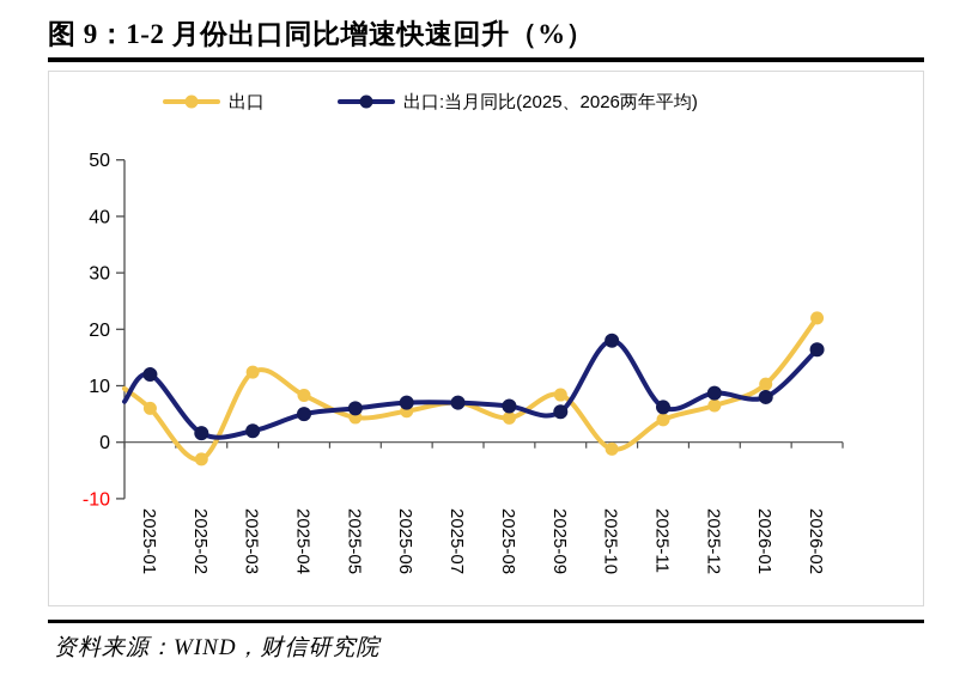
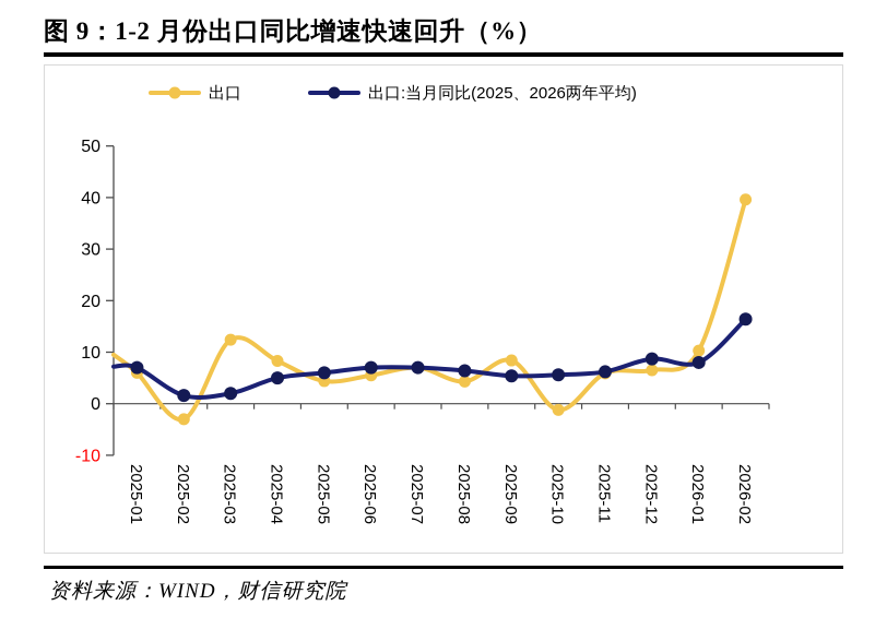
出口:当月同比(2025、2026两年平均)/2025-01: 12 -> 7
出口:当月同比(2025、2026两年平均)/2025-10: 18 -> 6
出口/2025-11: 4 -> 6
出口/2026-02: 22 -> 40
